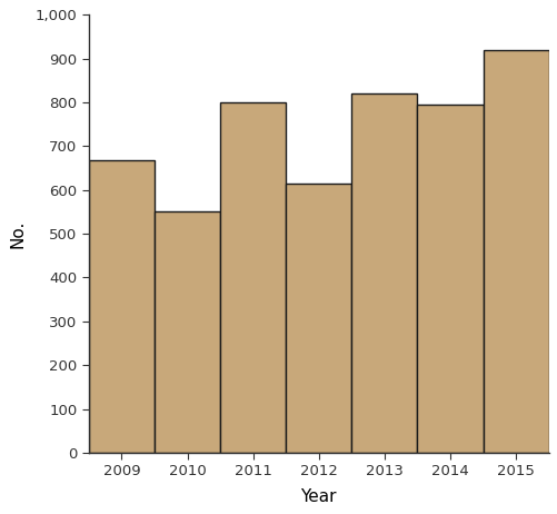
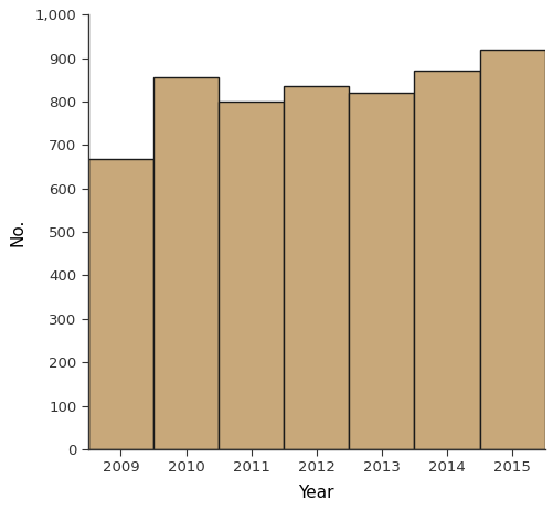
2010: 550 -> 855
2012: 615 -> 835
2014: 795 -> 872
